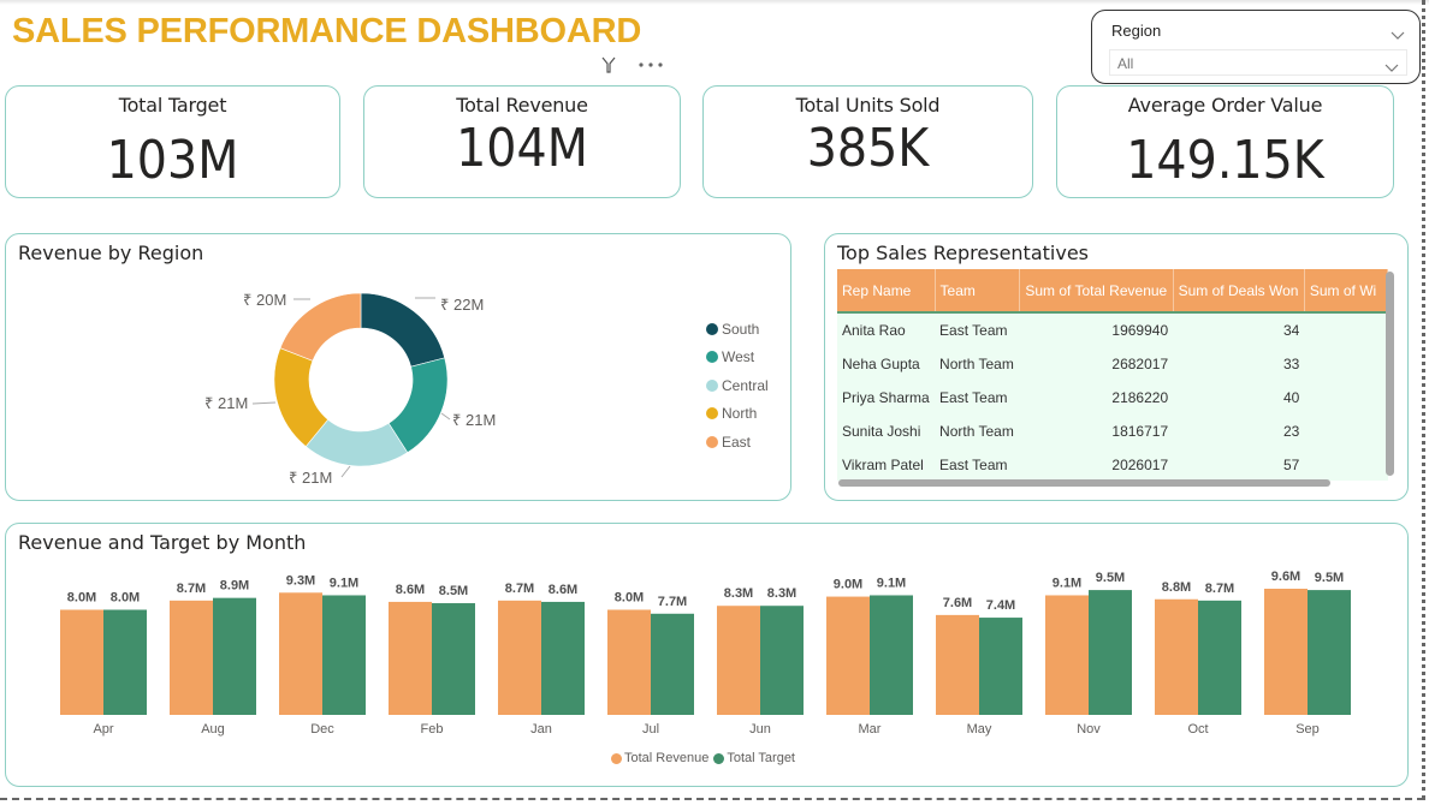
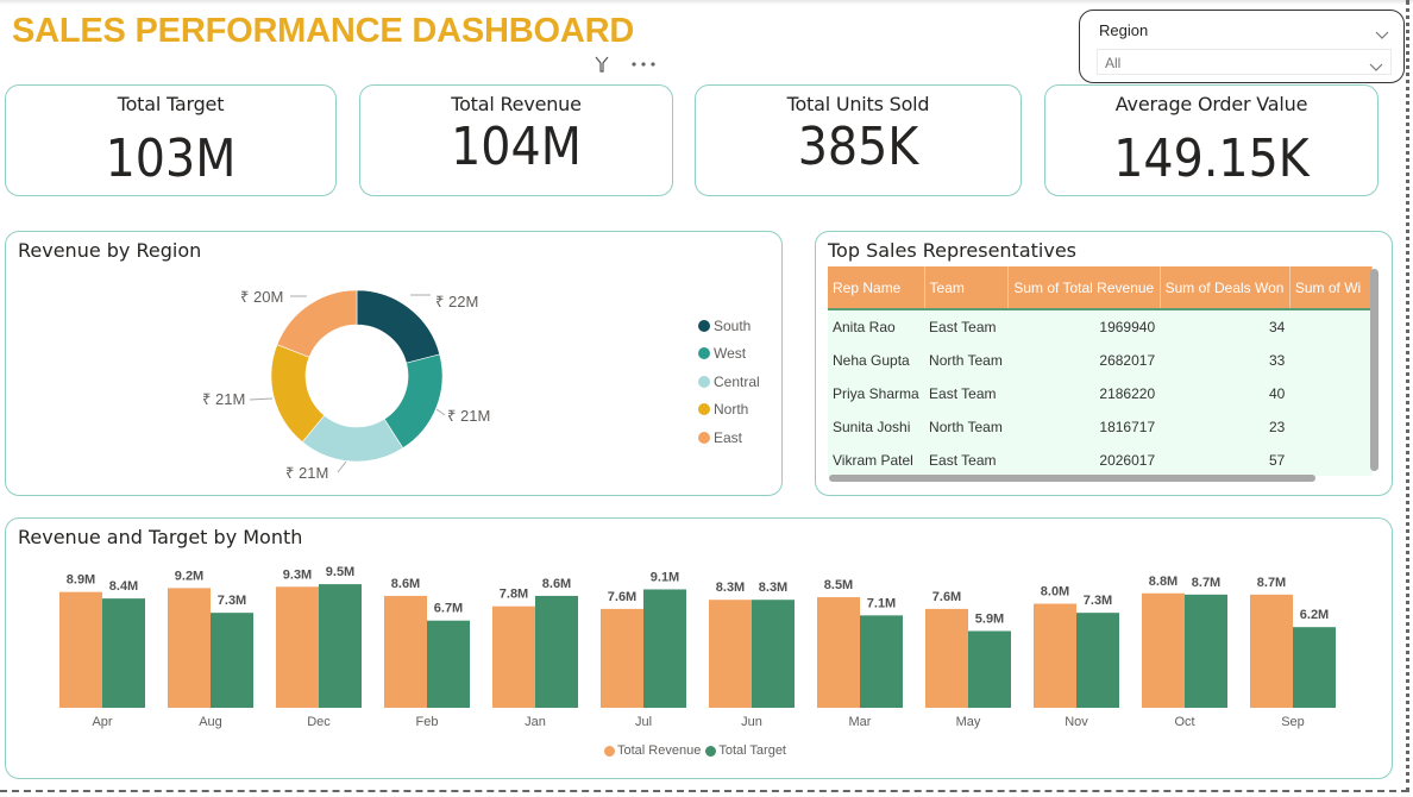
Revenue and Target by Month/Total Revenue/Apr: 8.0M -> 8.9M
Revenue and Target by Month/Total Target/Apr: 8.0M -> 8.4M
Revenue and Target by Month/Total Revenue/Aug: 8.7M -> 9.2M
Revenue and Target by Month/Total Target/Aug: 8.9M -> 7.3M
Revenue and Target by Month/Total Target/Dec: 9.1M -> 9.5M
Revenue and Target by Month/Total Target/Feb: 8.5M -> 6.7M
Revenue and Target by Month/Total Revenue/Jan: 8.7M -> 7.8M
Revenue and Target by Month/Total Revenue/Jul: 8.0M -> 7.6M
Revenue and Target by Month/Total Target/Jul: 7.7M -> 9.1M
Revenue and Target by Month/Total Revenue/Mar: 9.0M -> 8.5M
Revenue and Target by Month/Total Target/Mar: 9.1M -> 7.1M
Revenue and Target by Month/Total Target/May: 7.4M -> 5.9M
Revenue and Target by Month/Total Revenue/Nov: 9.1M -> 8.0M
Revenue and Target by Month/Total Target/Nov: 9.5M -> 7.3M
Revenue and Target by Month/Total Revenue/Sep: 9.6M -> 8.7M
Revenue and Target by Month/Total Target/Sep: 9.5M -> 6.2M
